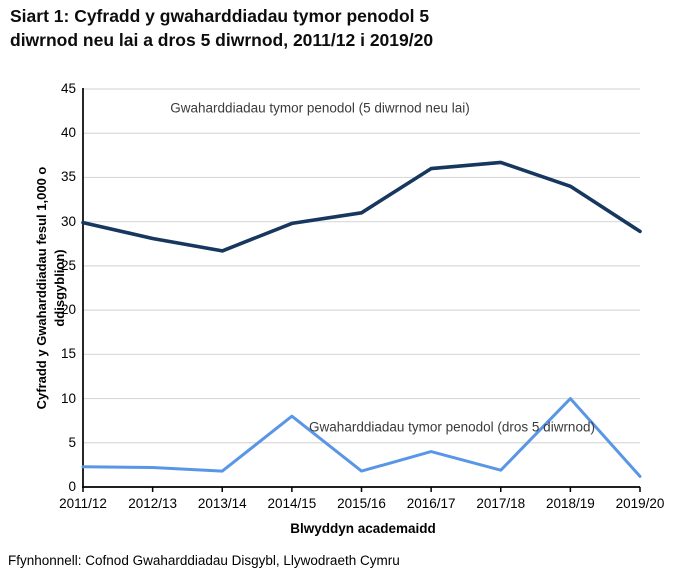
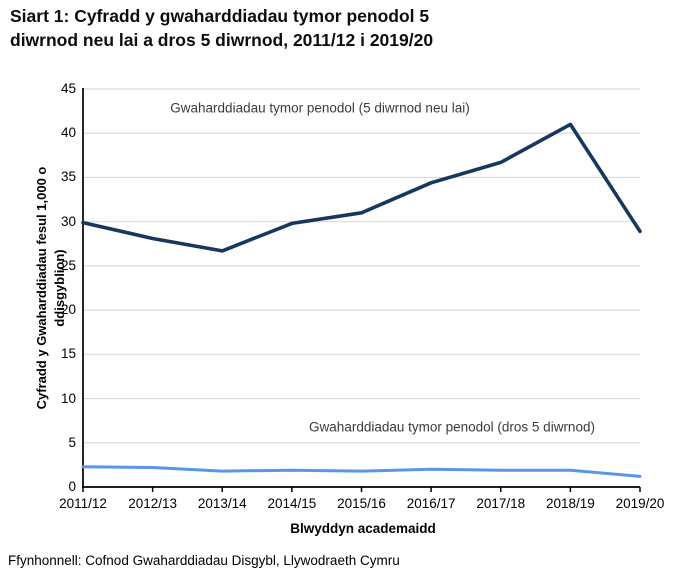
Gwaharddiadau tymor penodol (dros 5 diwrnod)/2014/15: 8 -> 2
Gwaharddiadau tymor penodol (5 diwrnod neu lai)/2016/17: 36 -> 34
Gwaharddiadau tymor penodol (dros 5 diwrnod)/2016/17: 4 -> 2
Gwaharddiadau tymor penodol (5 diwrnod neu lai)/2018/19: 34 -> 41
Gwaharddiadau tymor penodol (dros 5 diwrnod)/2018/19: 10 -> 2
